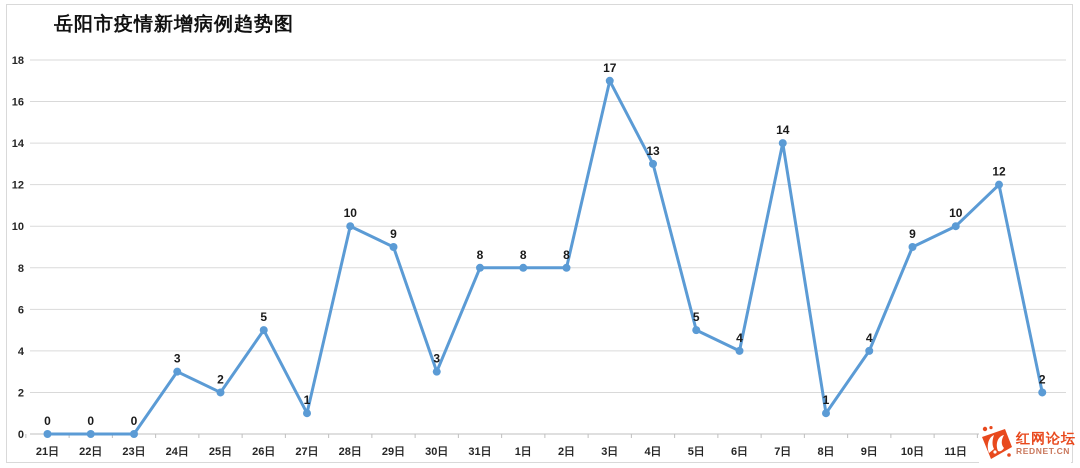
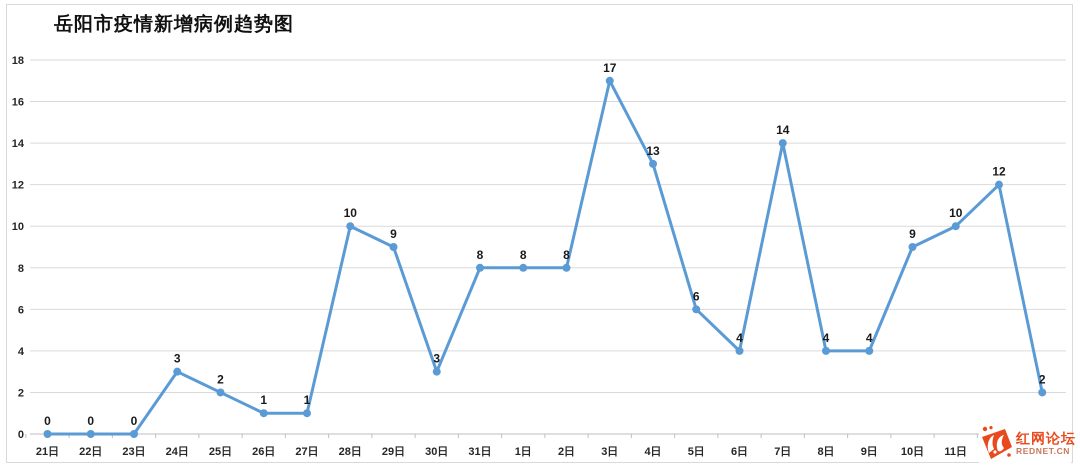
26日: 5 -> 1
5日: 5 -> 6
8日: 1 -> 4
